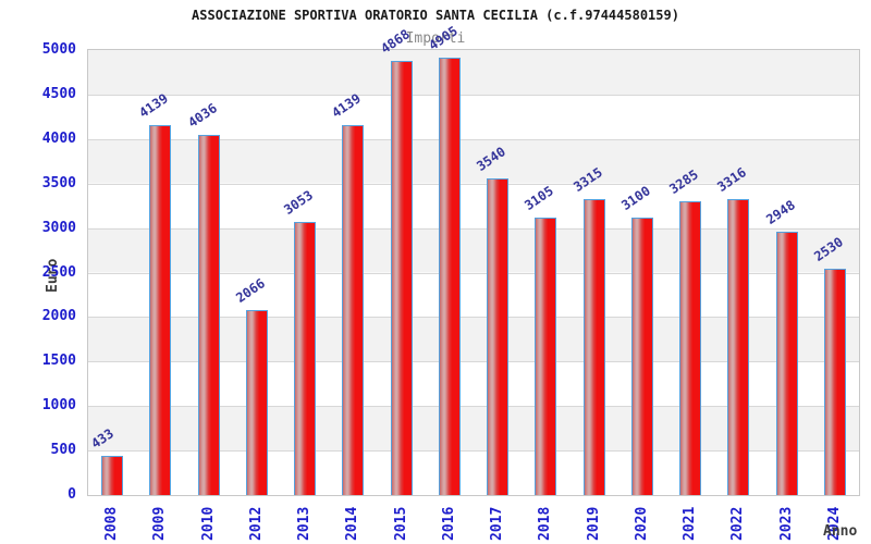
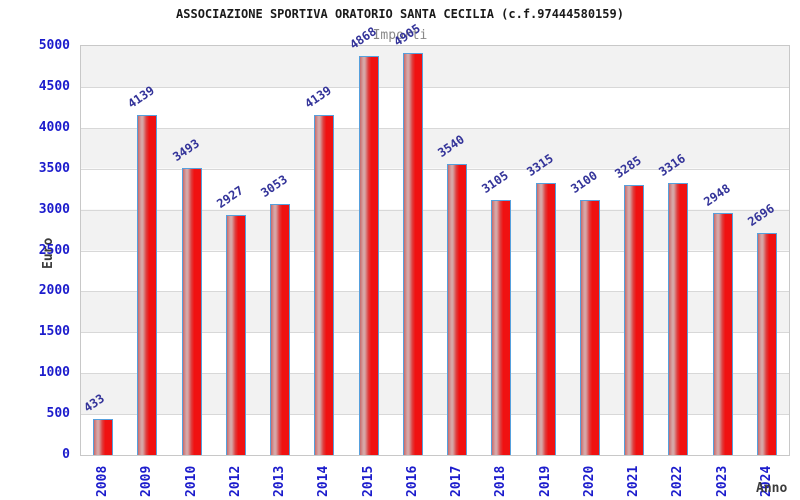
2010: 4036 -> 3493
2012: 2066 -> 2927
2024: 2530 -> 2696
